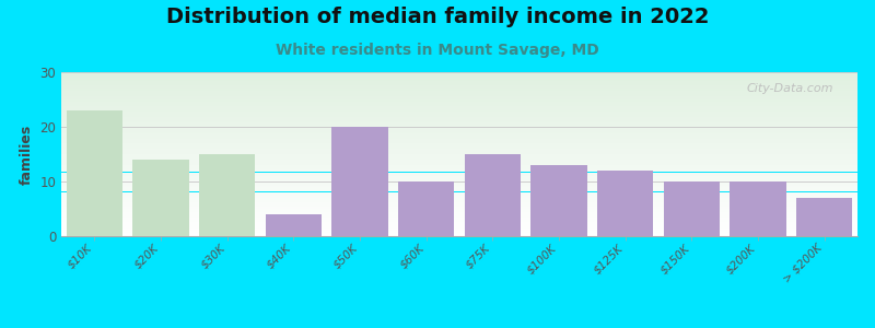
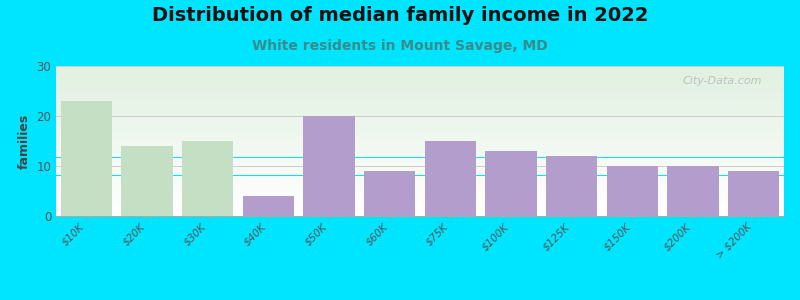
$60K: 10 -> 9
> $200K: 7 -> 9
